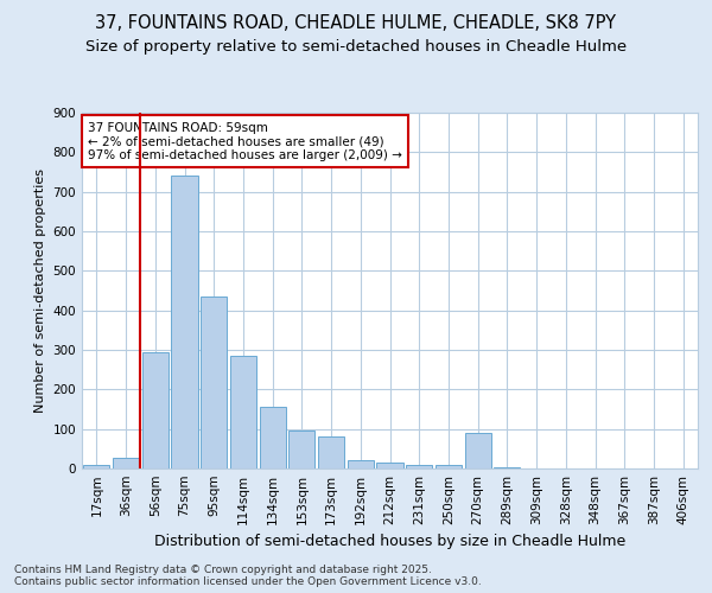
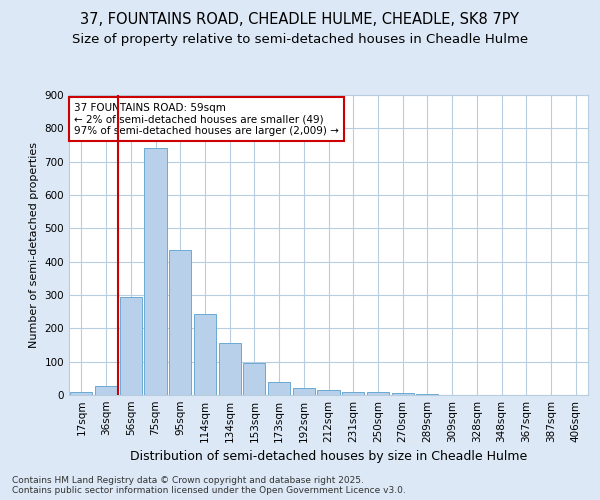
114sqm: 285 -> 243
173sqm: 80 -> 40
270sqm: 90 -> 5
